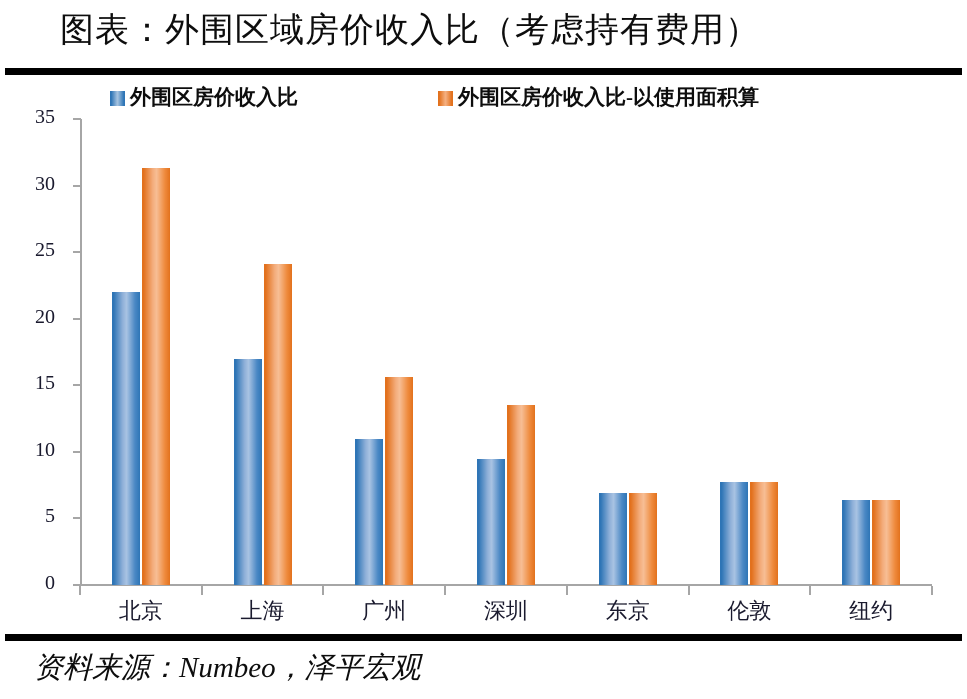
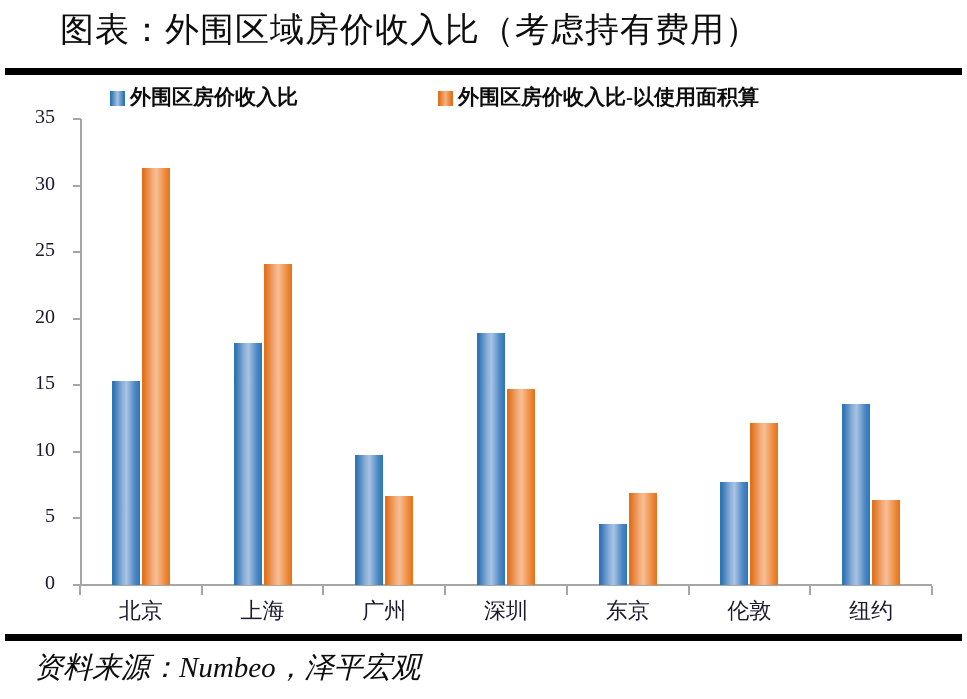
外围区房价收入比/北京: 22.0 -> 15.3
外围区房价收入比/上海: 17.0 -> 18.2
外围区房价收入比/广州: 11.0 -> 9.8
外围区房价收入比-以使用面积算/广州: 15.6 -> 6.7
外围区房价收入比/深圳: 9.5 -> 18.9
外围区房价收入比-以使用面积算/深圳: 13.5 -> 14.7
外围区房价收入比/东京: 6.9 -> 4.6
外围区房价收入比-以使用面积算/伦敦: 7.7 -> 12.2
外围区房价收入比/纽约: 6.4 -> 13.6
